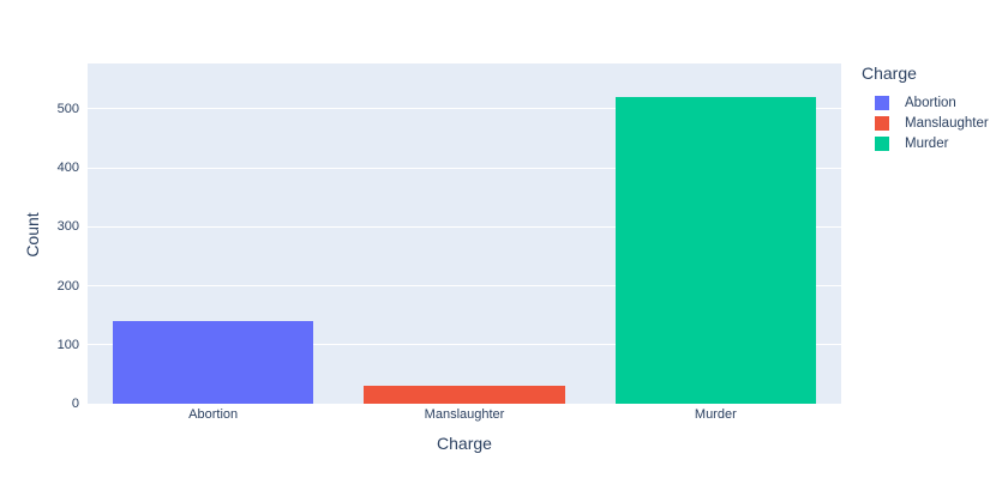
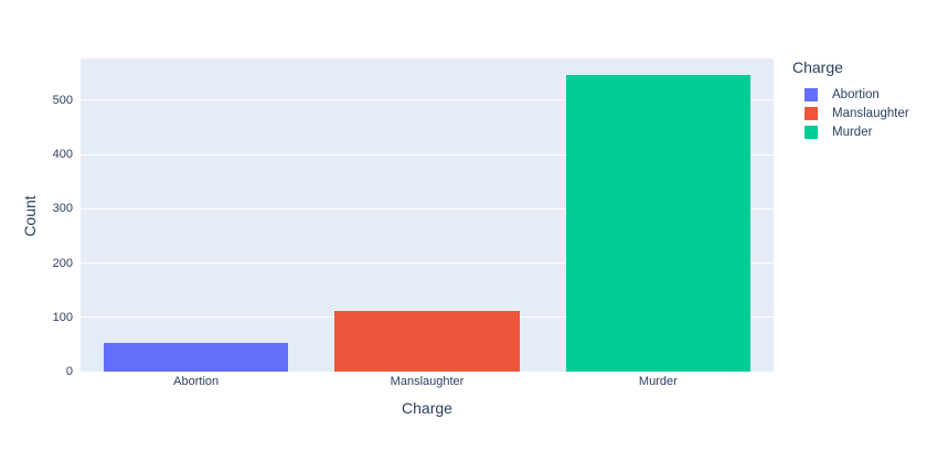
Abortion: 140 -> 50
Manslaughter: 30 -> 110
Murder: 520 -> 550
